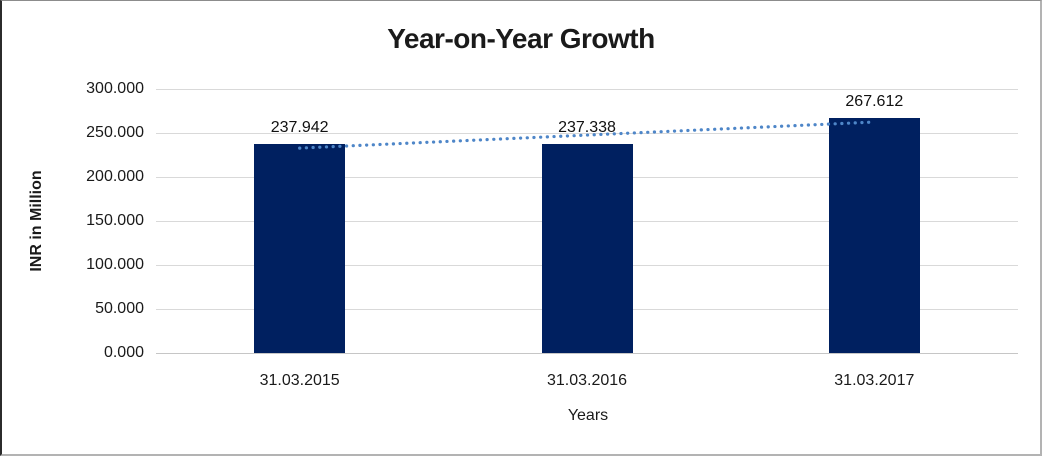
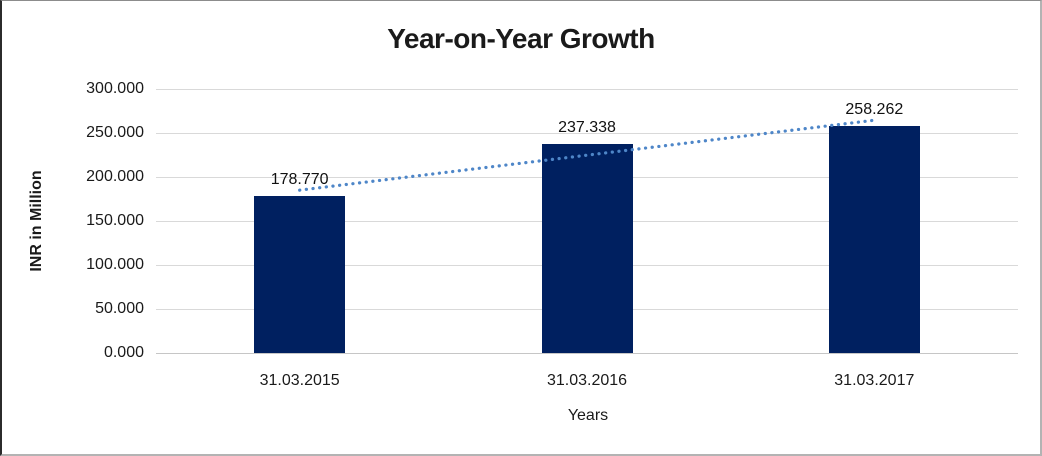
31.03.2015: 237.942 -> 178.770
31.03.2017: 267.612 -> 258.262
